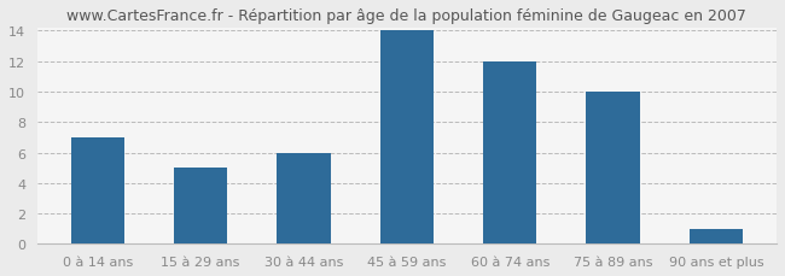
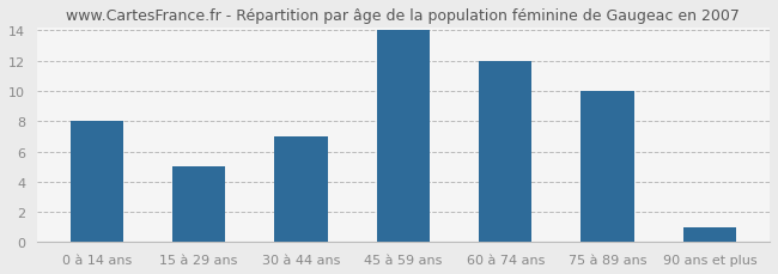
0 à 14 ans: 7 -> 8
30 à 44 ans: 6 -> 7
